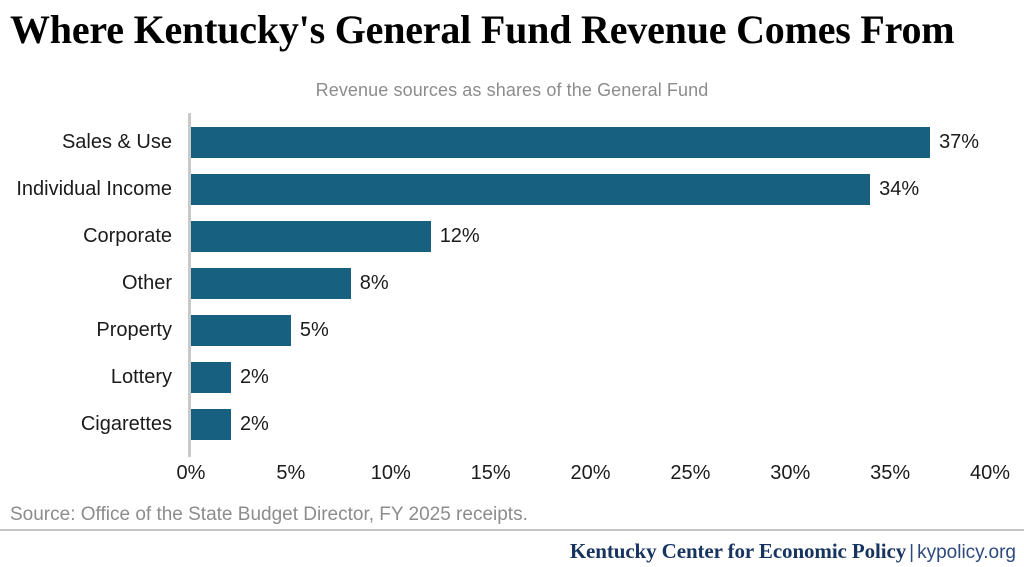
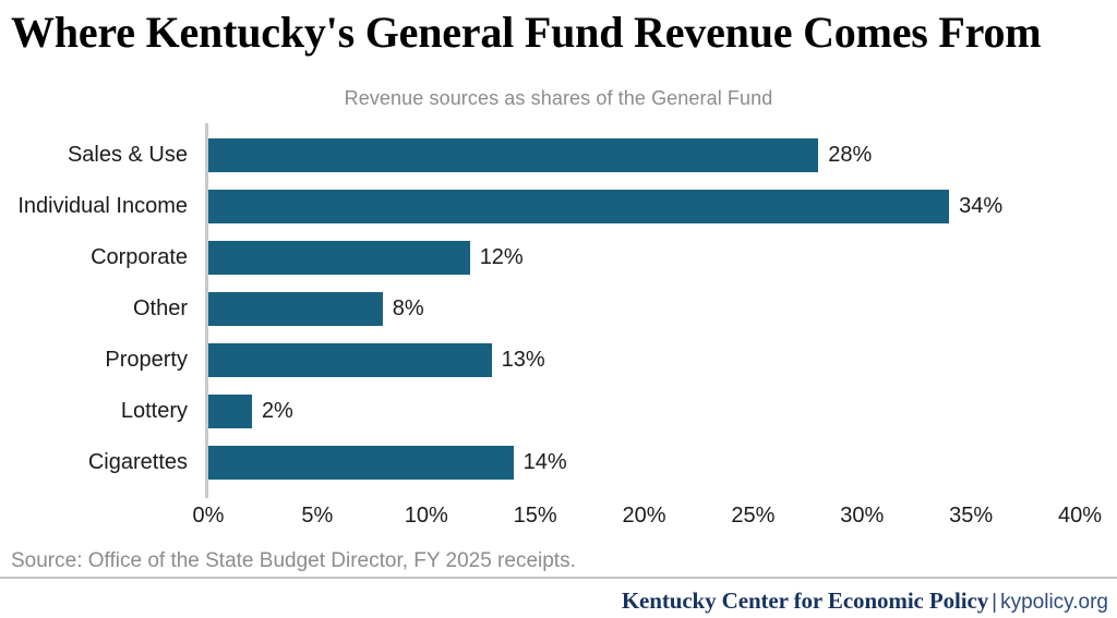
Sales & Use: 37% -> 28%
Property: 5% -> 13%
Cigarettes: 2% -> 14%
